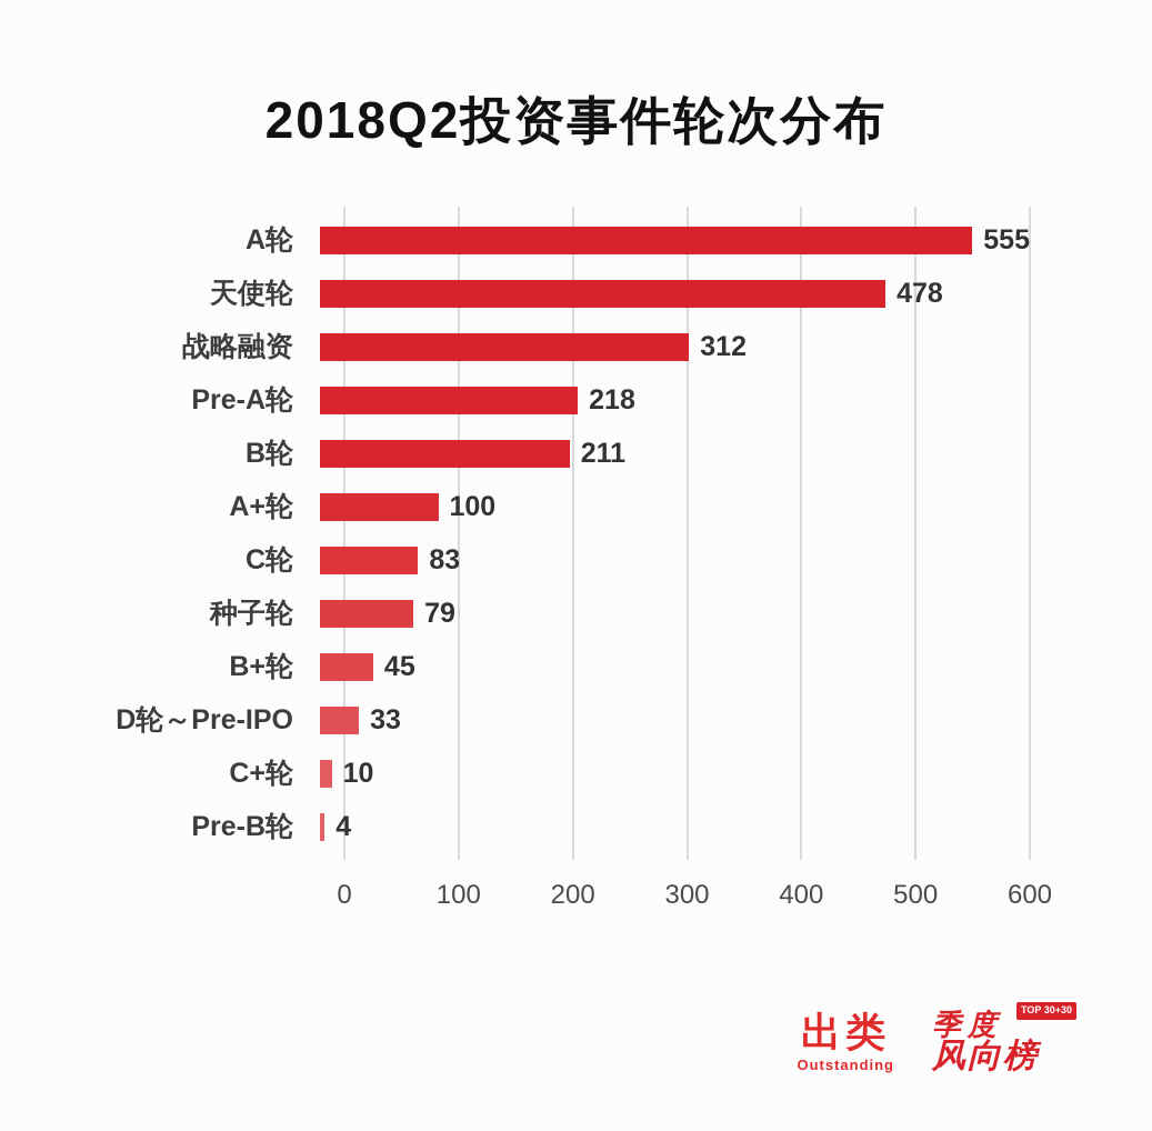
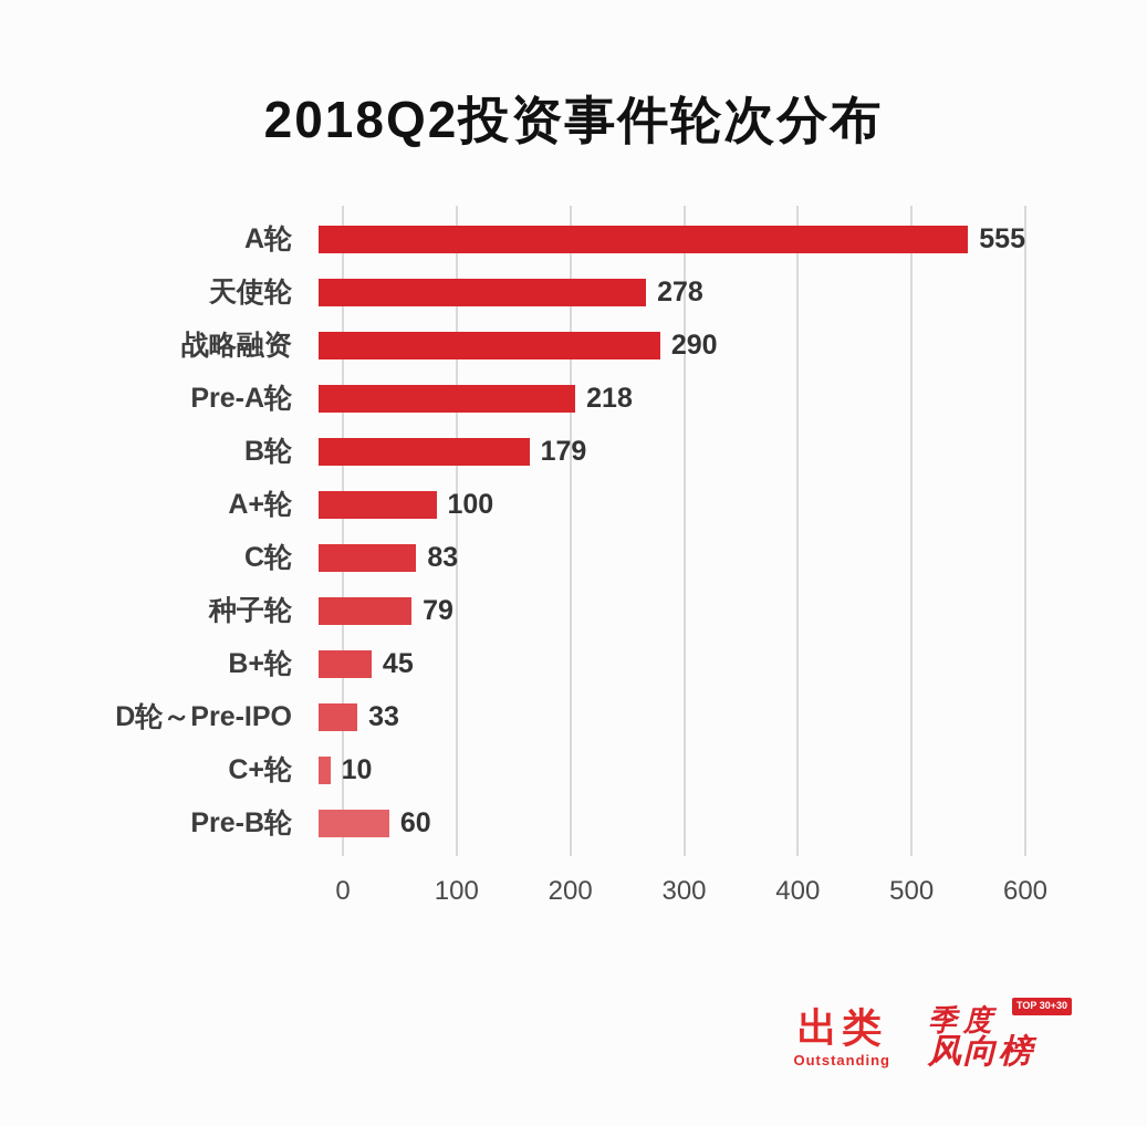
天使轮: 478 -> 278
战略融资: 312 -> 290
B轮: 211 -> 179
Pre-B轮: 4 -> 60
